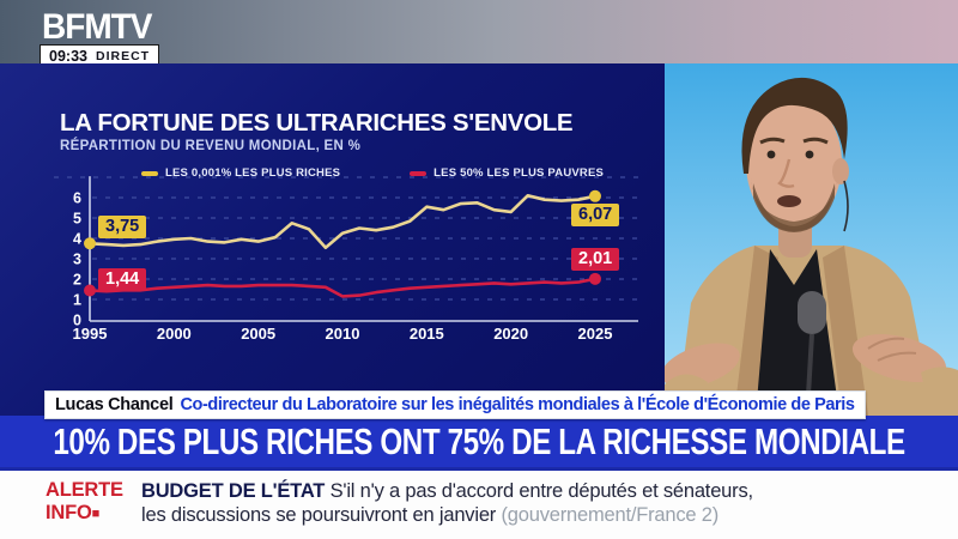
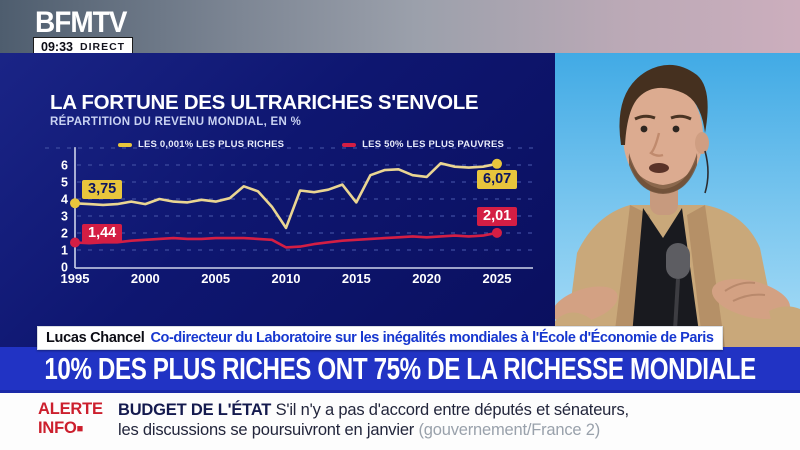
LES 0,001% LES PLUS RICHES/2000: 4.0 -> 3.7
LES 0,001% LES PLUS RICHES/2010: 4.2 -> 2.3
LES 0,001% LES PLUS RICHES/2015: 5.5 -> 3.8
